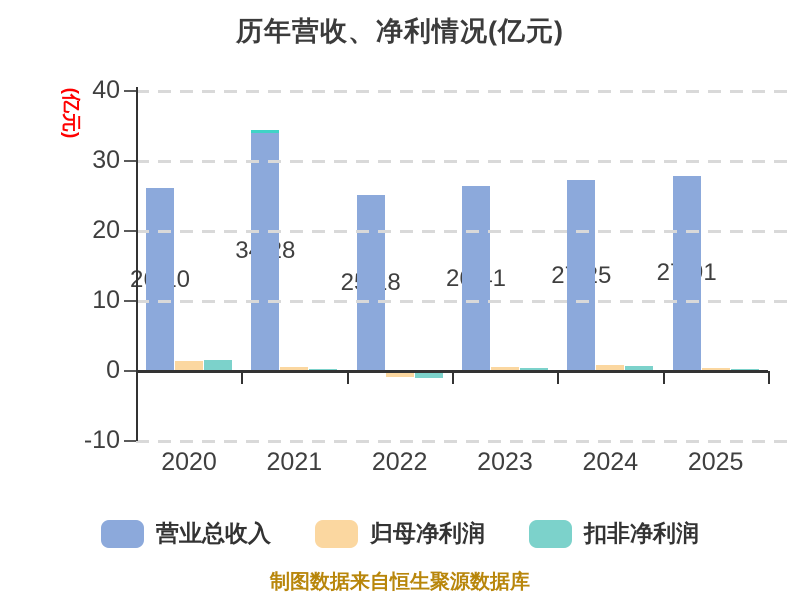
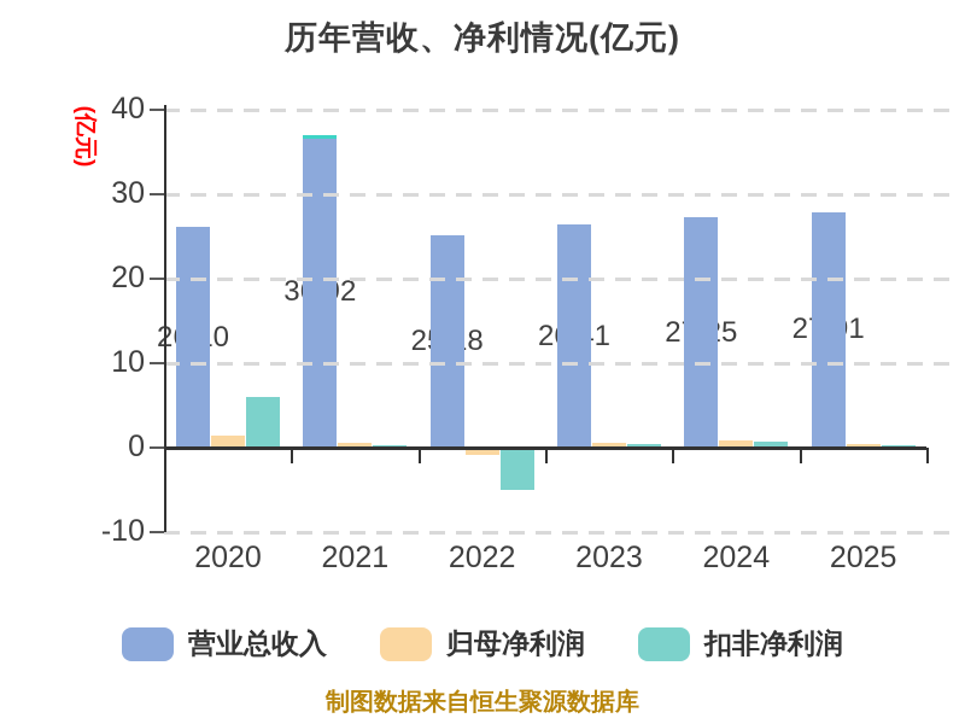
扣非净利润/2020: 2 -> 6
营业总收入/2021: 34.28 -> 36.92
扣非净利润/2022: -1 -> -5
